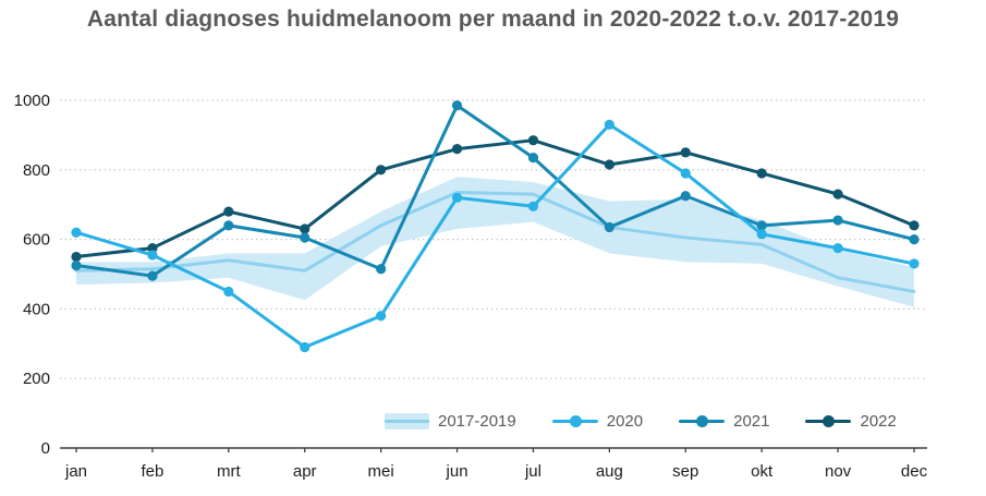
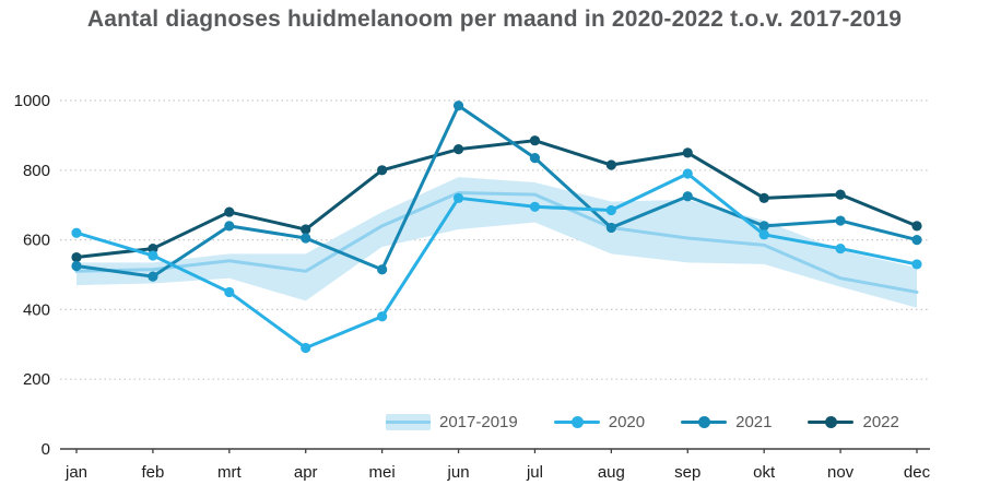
2020/aug: 930 -> 680
2022/okt: 790 -> 720
